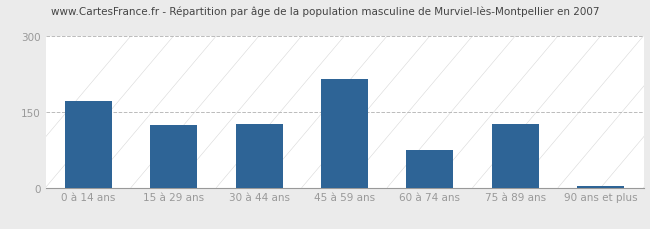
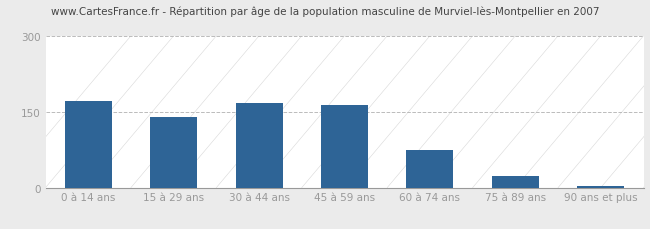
15 à 29 ans: 124 -> 139
30 à 44 ans: 126 -> 167
45 à 59 ans: 214 -> 164
75 à 89 ans: 126 -> 22
